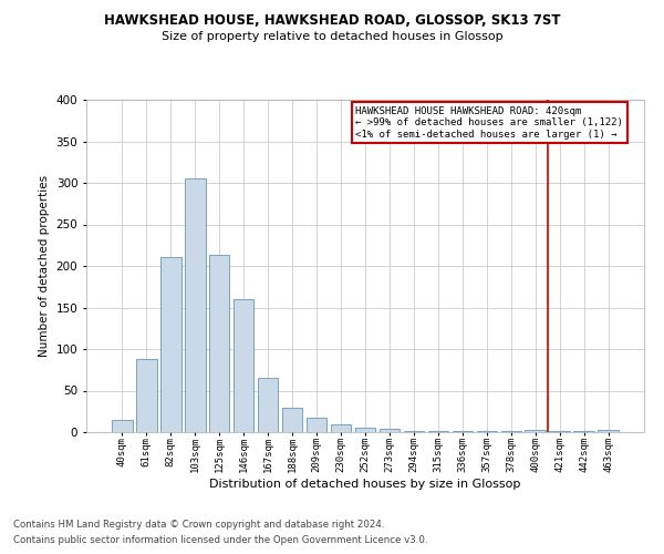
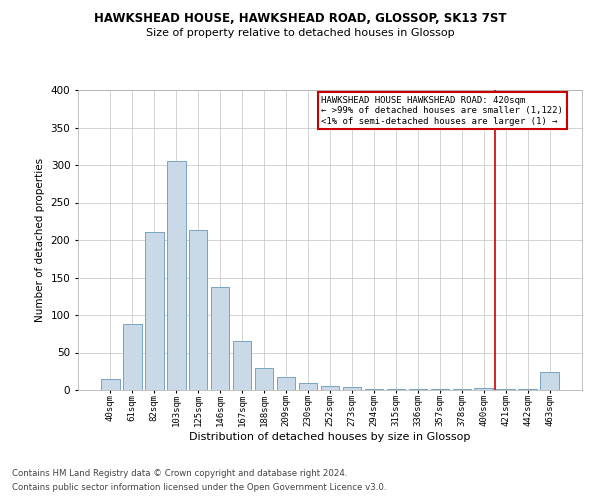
146sqm: 160 -> 138
463sqm: 3 -> 24
